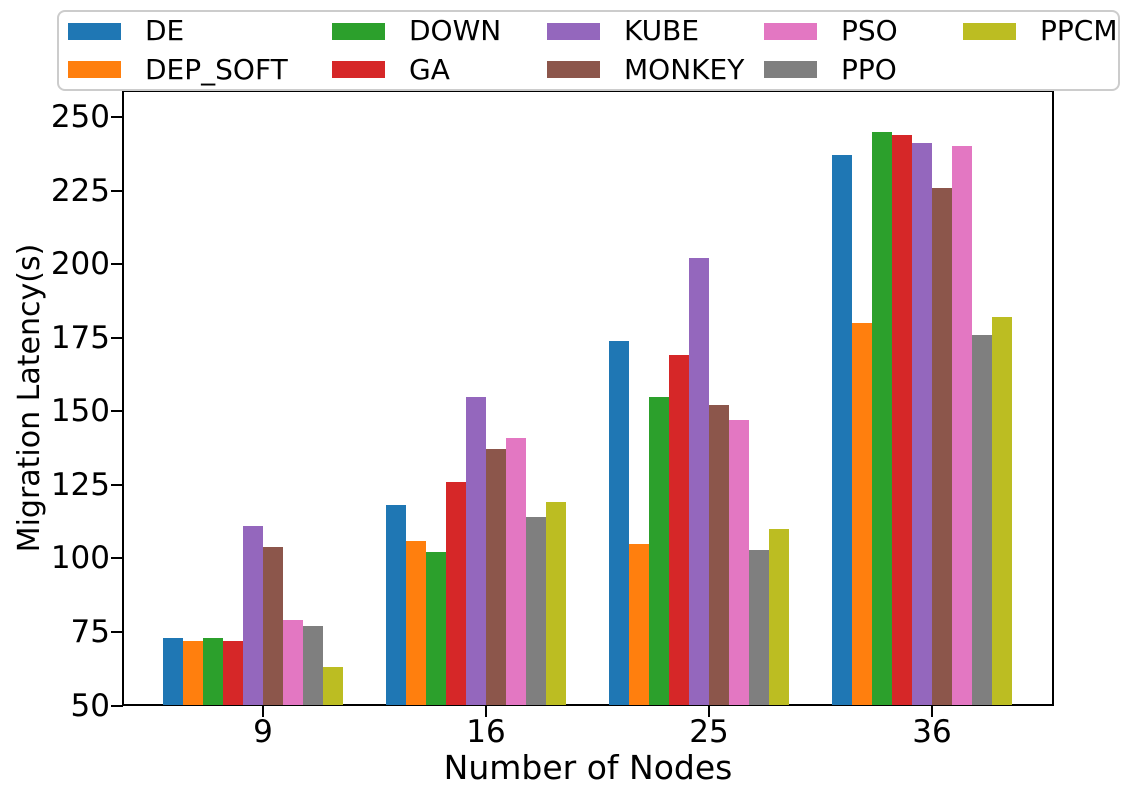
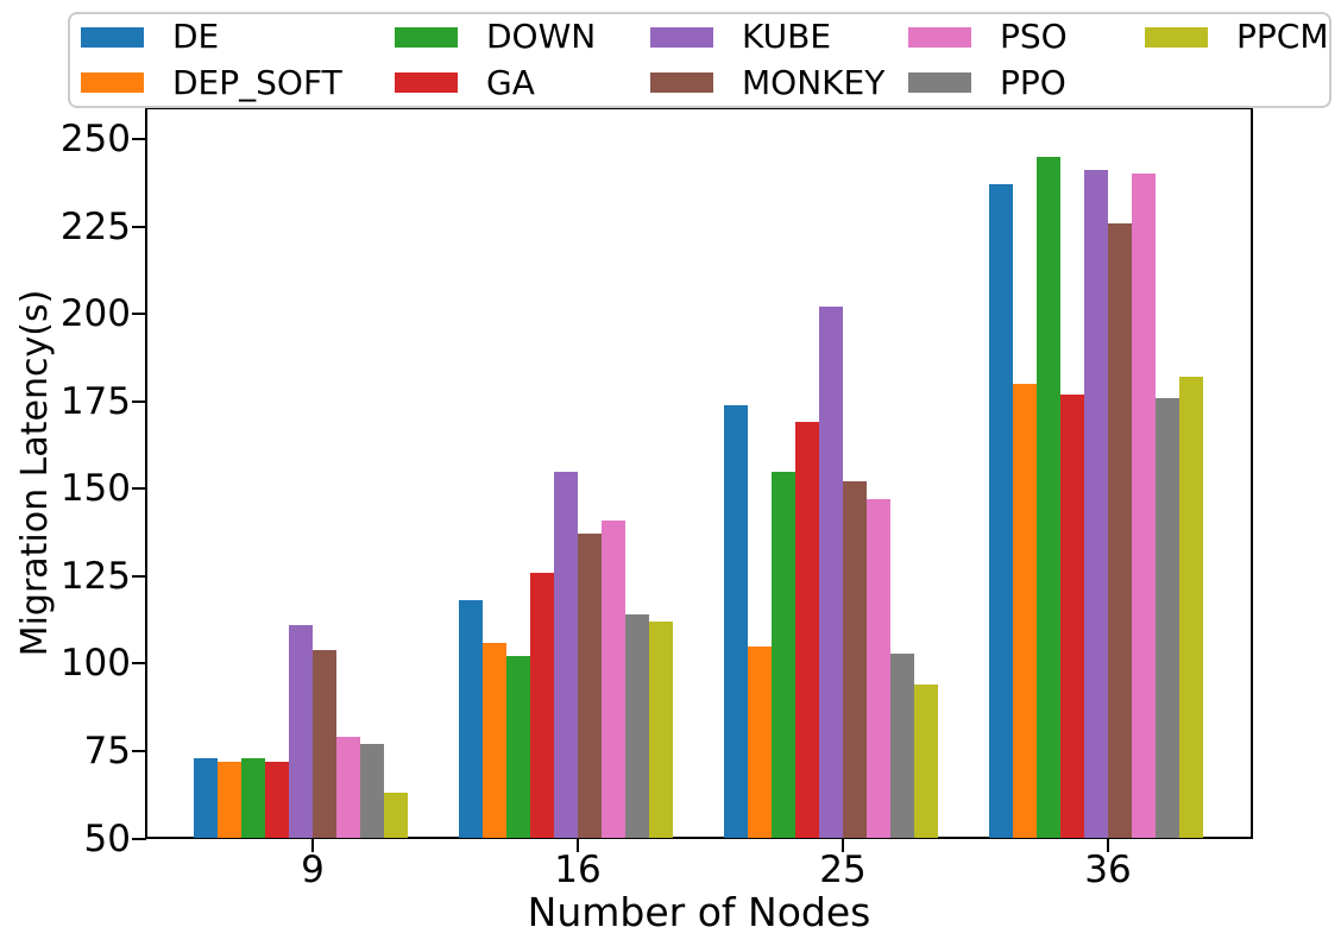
PPCM/16: 119 -> 112
PPCM/25: 110 -> 94
GA/36: 244 -> 177
